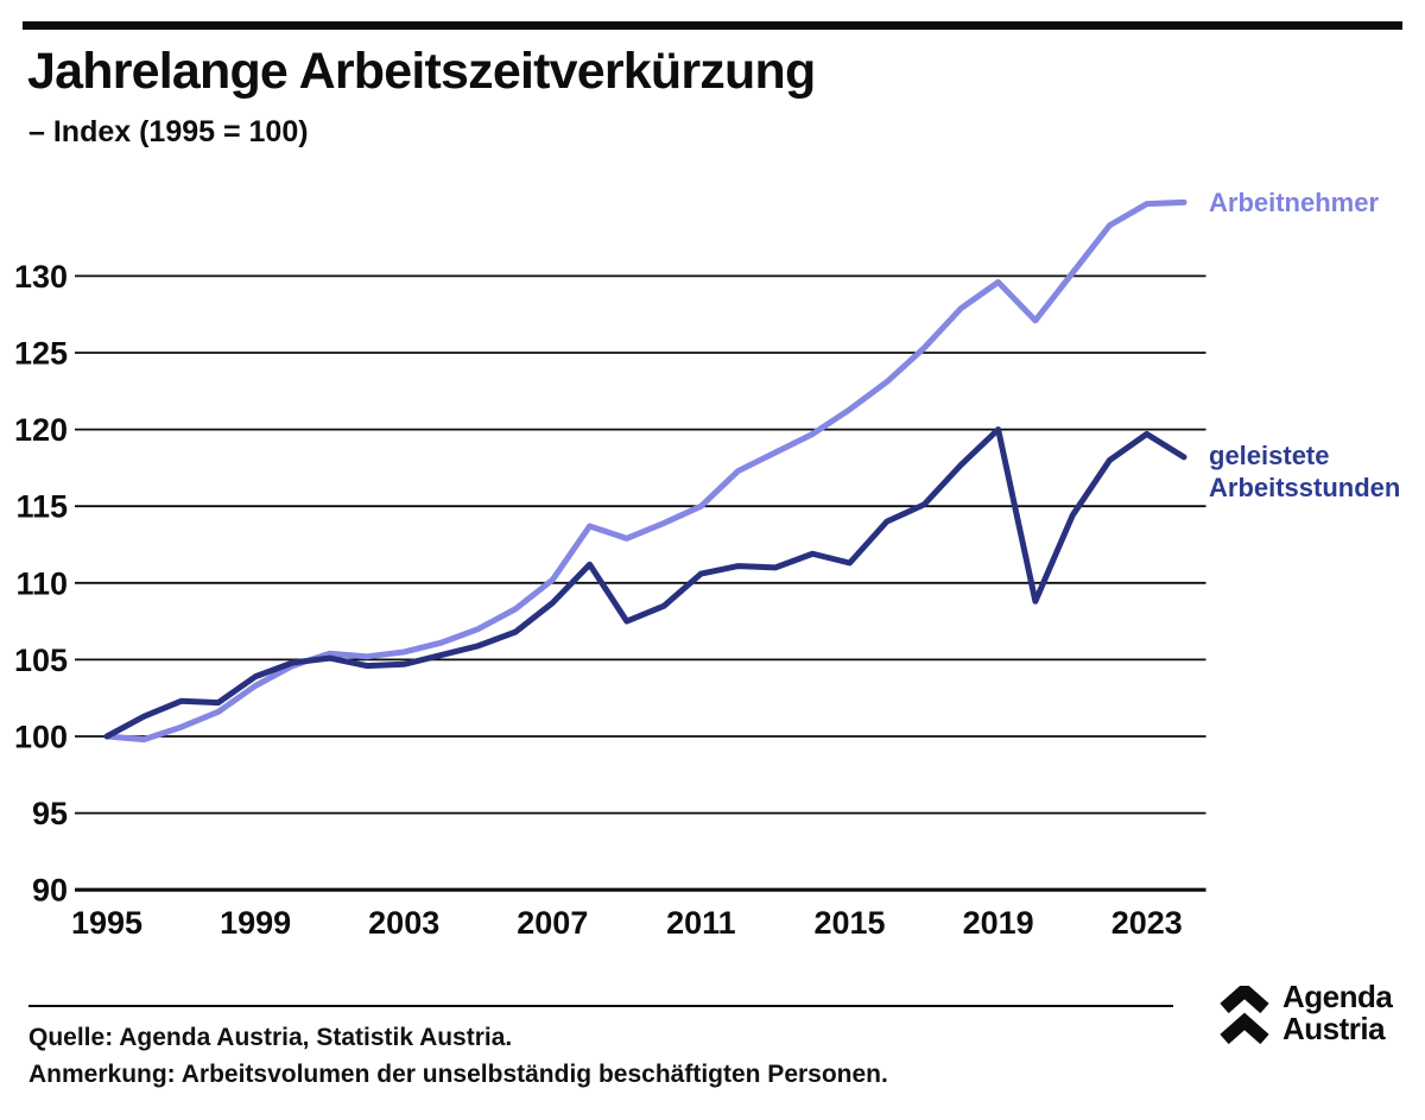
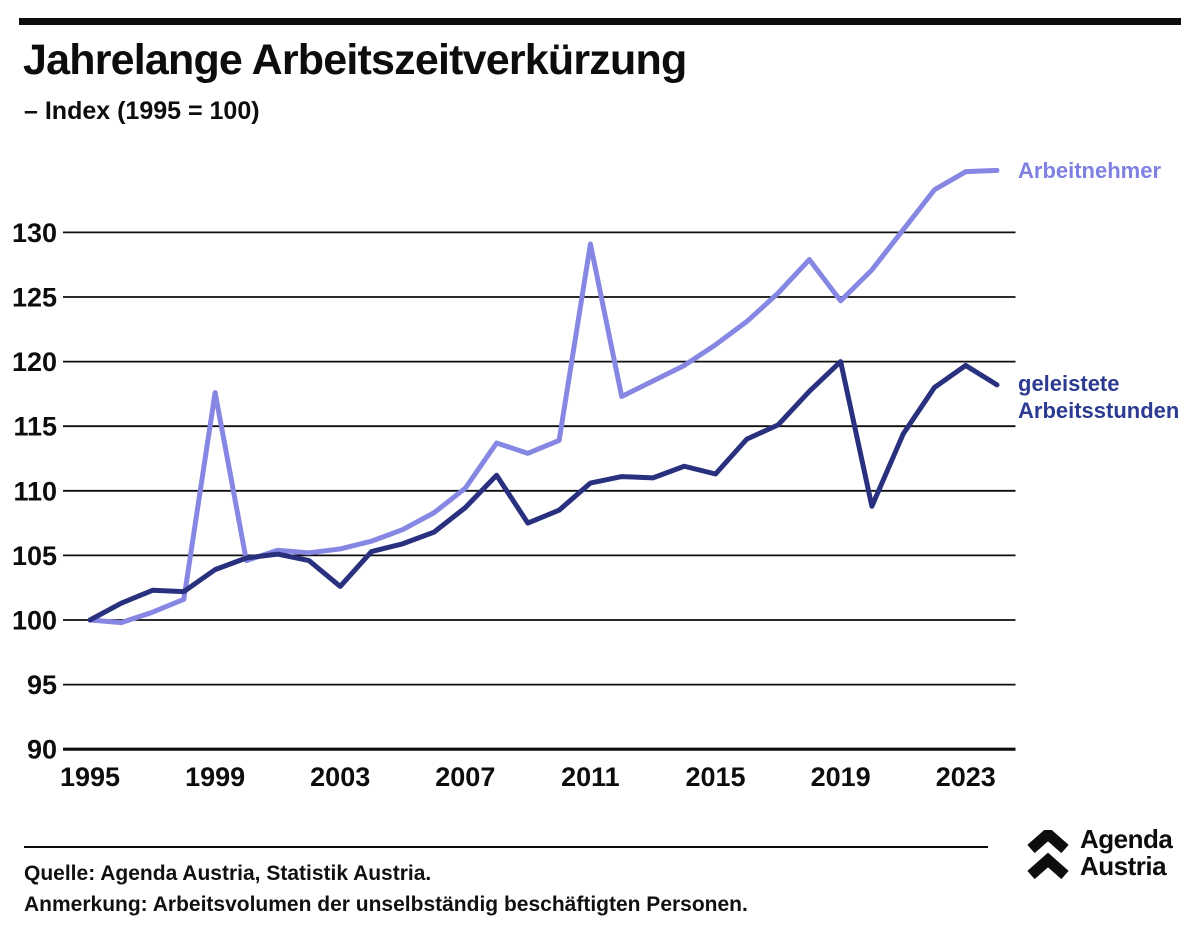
Arbeitnehmer/1999: 103.3 -> 117.6
geleistete Arbeitsstunden/2003: 104.7 -> 102.6
Arbeitnehmer/2011: 115.0 -> 129.1
Arbeitnehmer/2019: 129.6 -> 124.7
